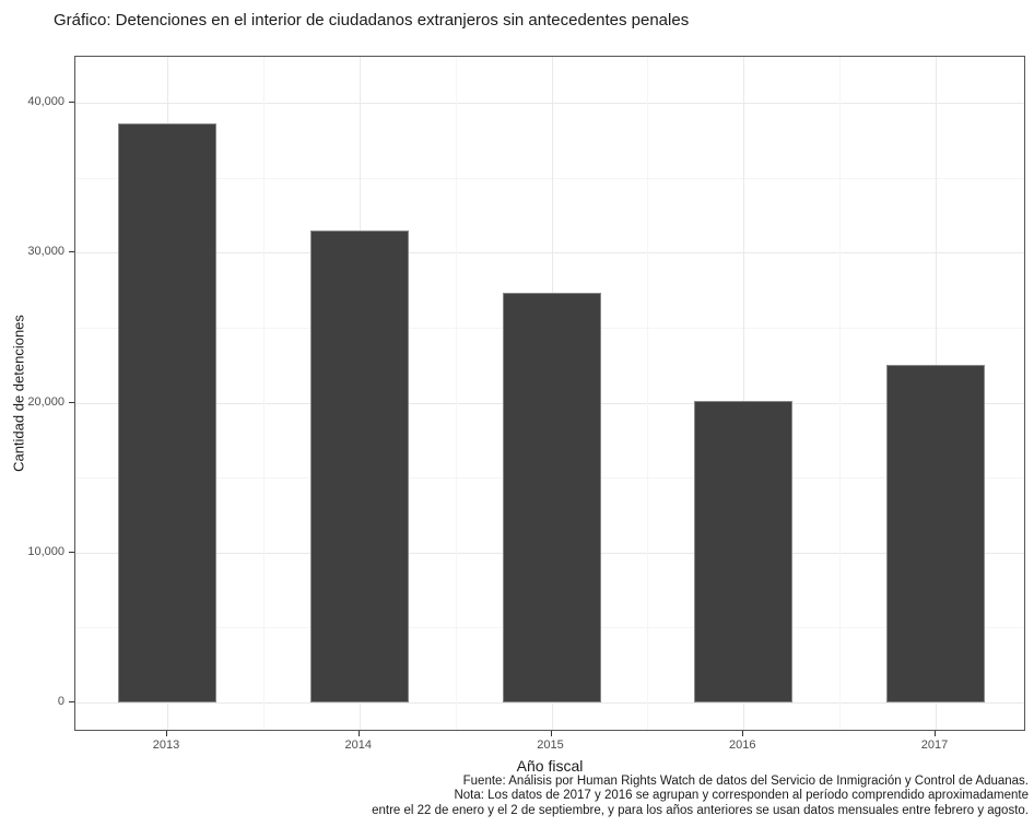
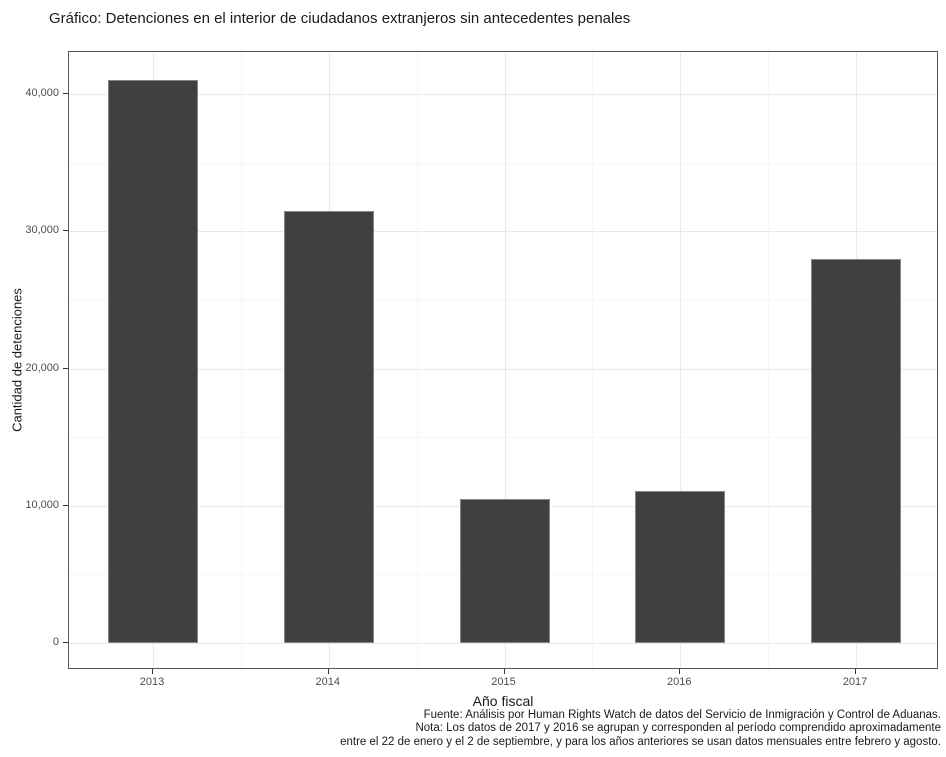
2013: 38600 -> 41000
2015: 27300 -> 10500
2016: 20100 -> 11100
2017: 22500 -> 28000
